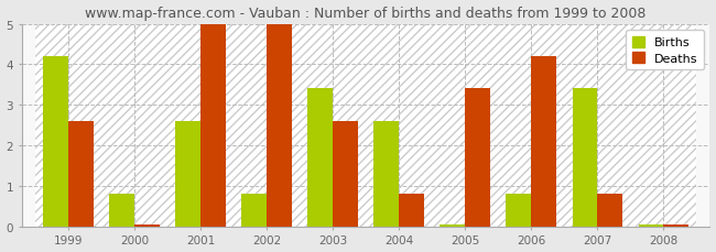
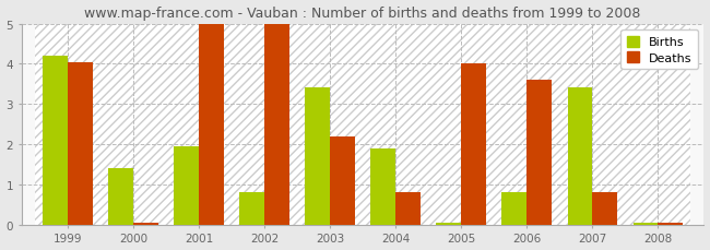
Deaths/1999: 2.60 -> 4.05
Births/2000: 0.80 -> 1.40
Births/2001: 2.60 -> 1.95
Deaths/2003: 2.60 -> 2.20
Births/2004: 2.60 -> 1.90
Deaths/2005: 3.40 -> 4.00
Deaths/2006: 4.20 -> 3.60
